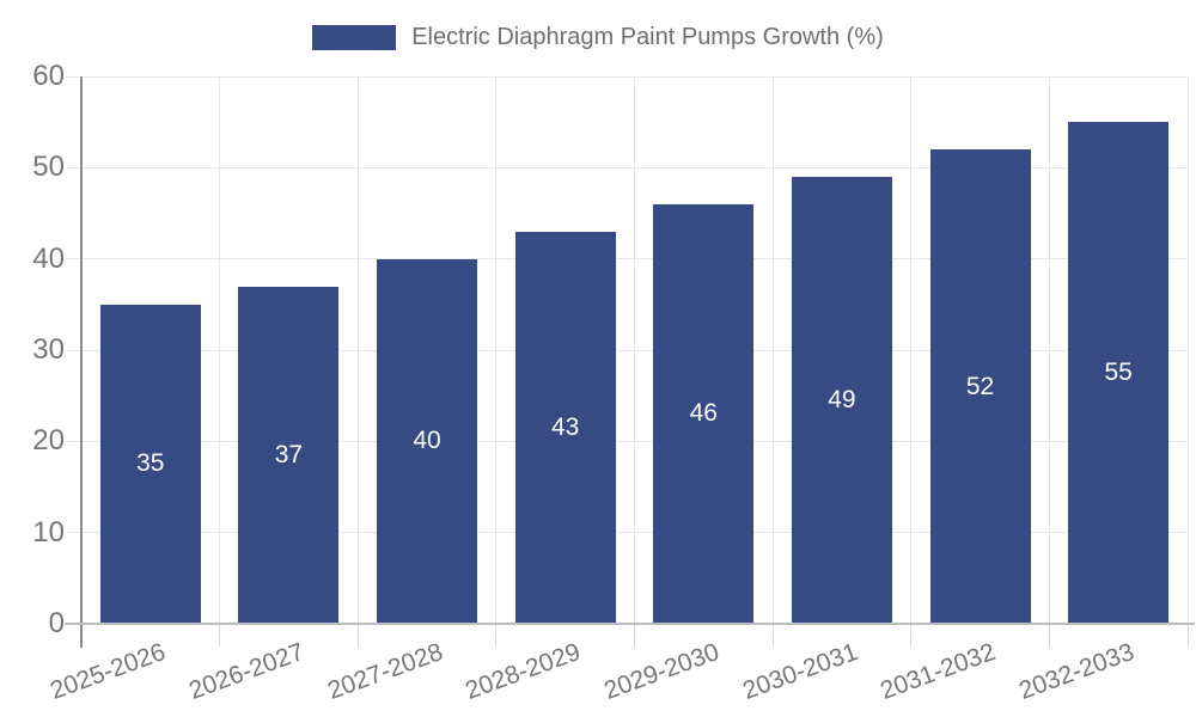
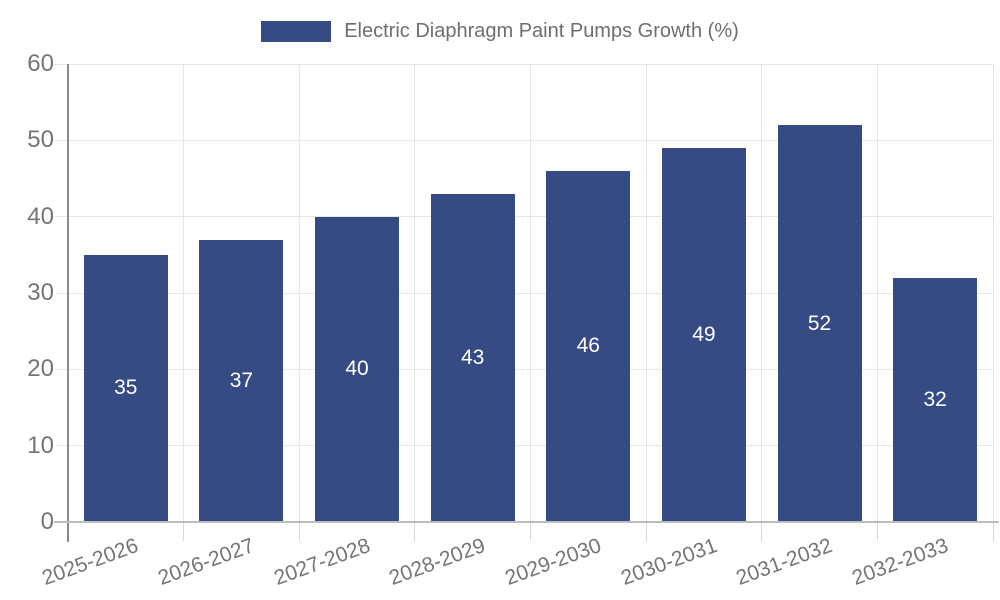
2032-2033: 55 -> 32
